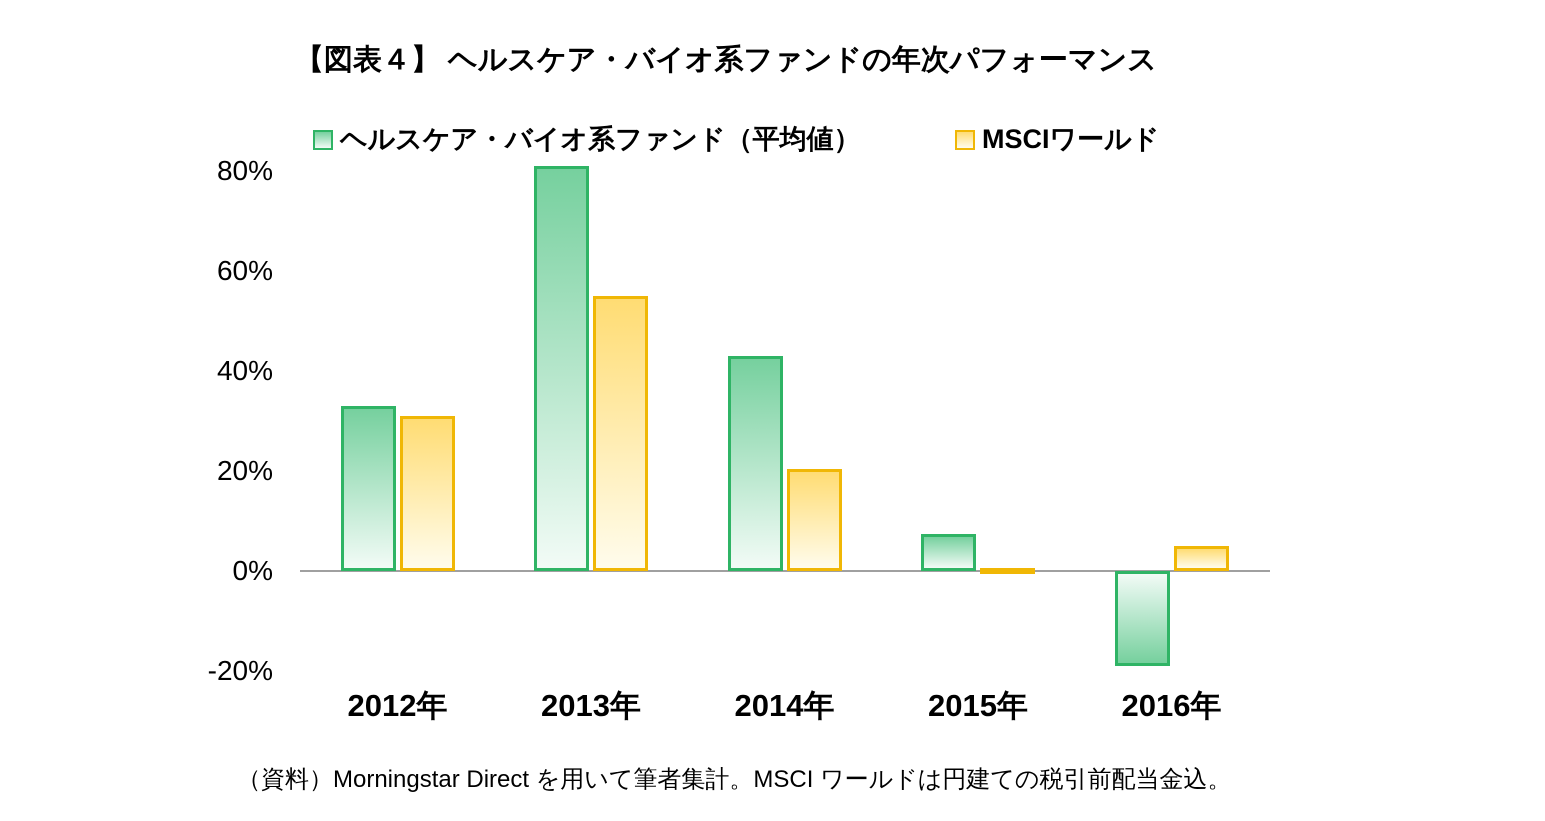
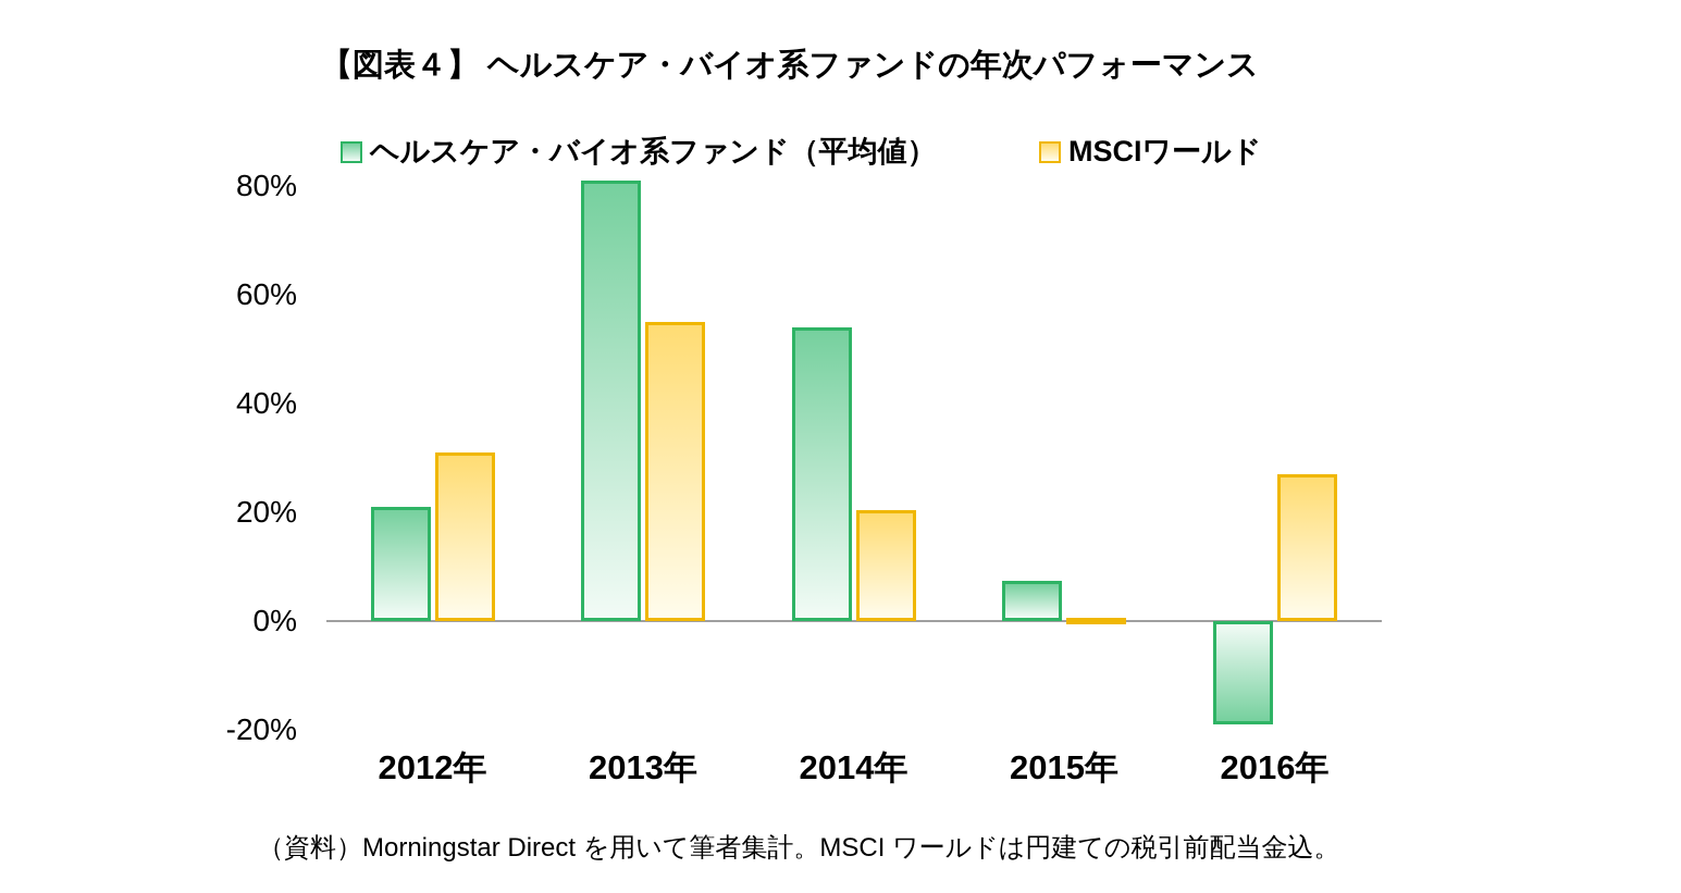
ヘルスケア・バイオ系ファンド（平均値）/2012年: 33% -> 21%
ヘルスケア・バイオ系ファンド（平均値）/2014年: 43% -> 54%
MSCIワールド/2016年: 5% -> 27%
